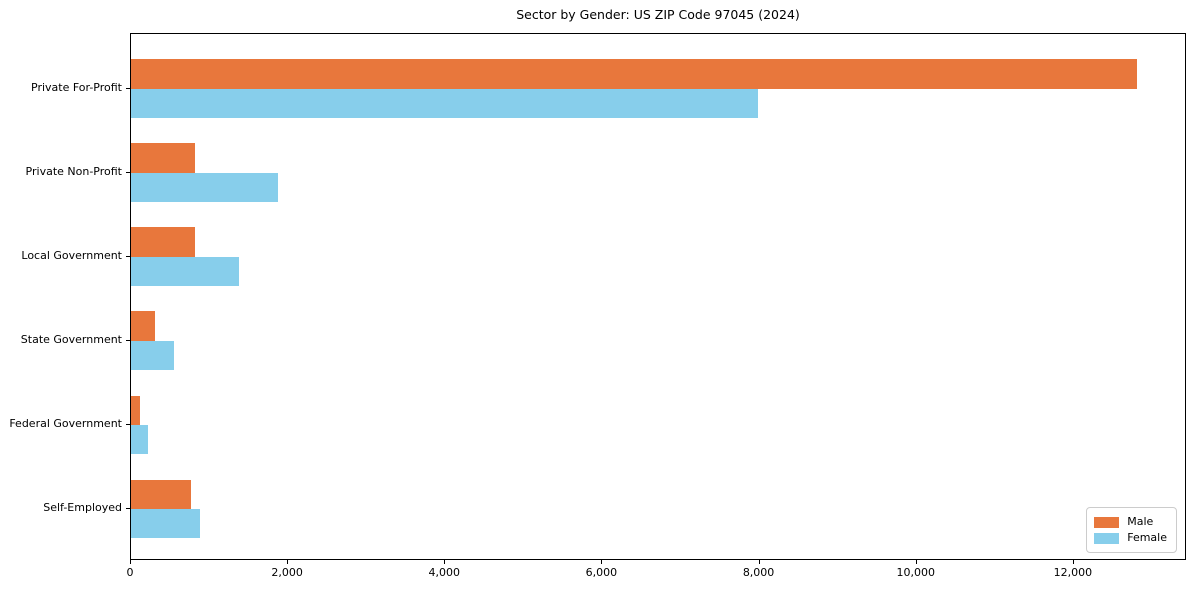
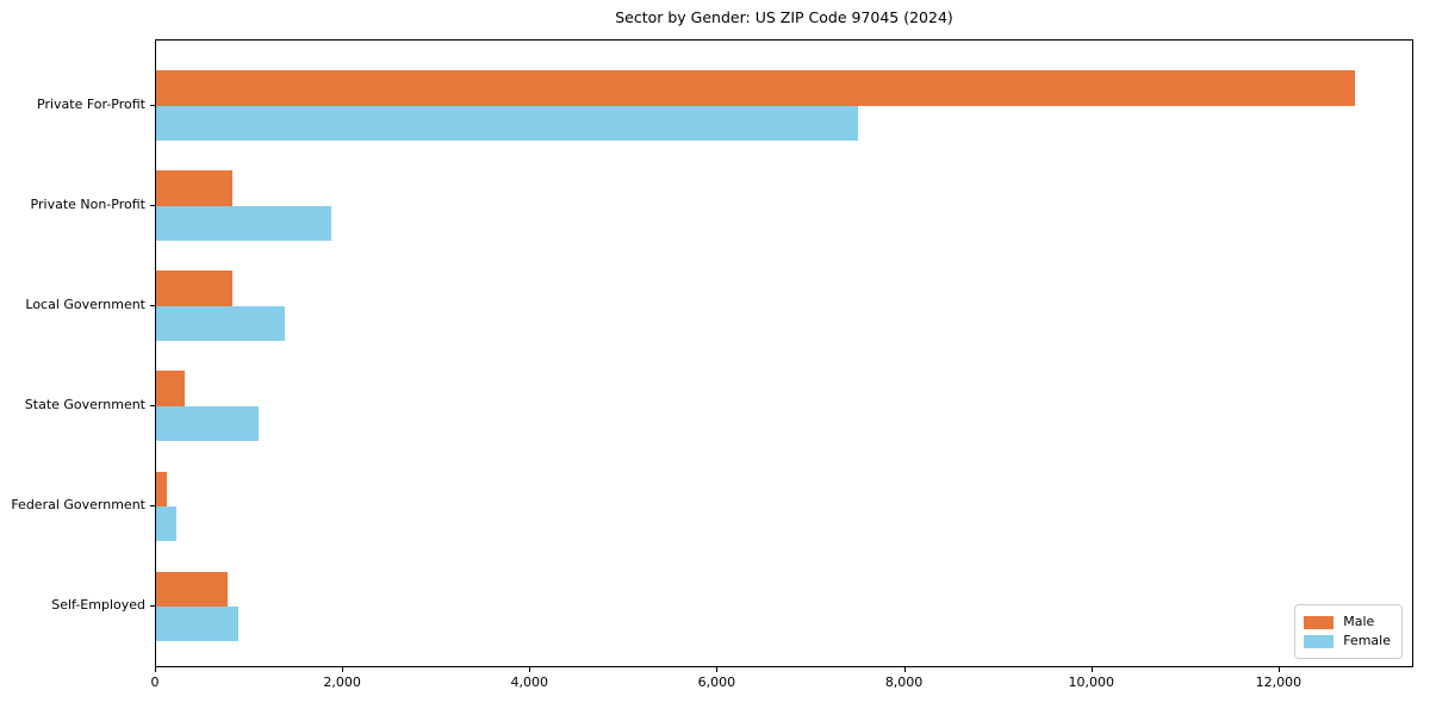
Female/Private For-Profit: 8000 -> 7500
Female/State Government: 600 -> 1100
